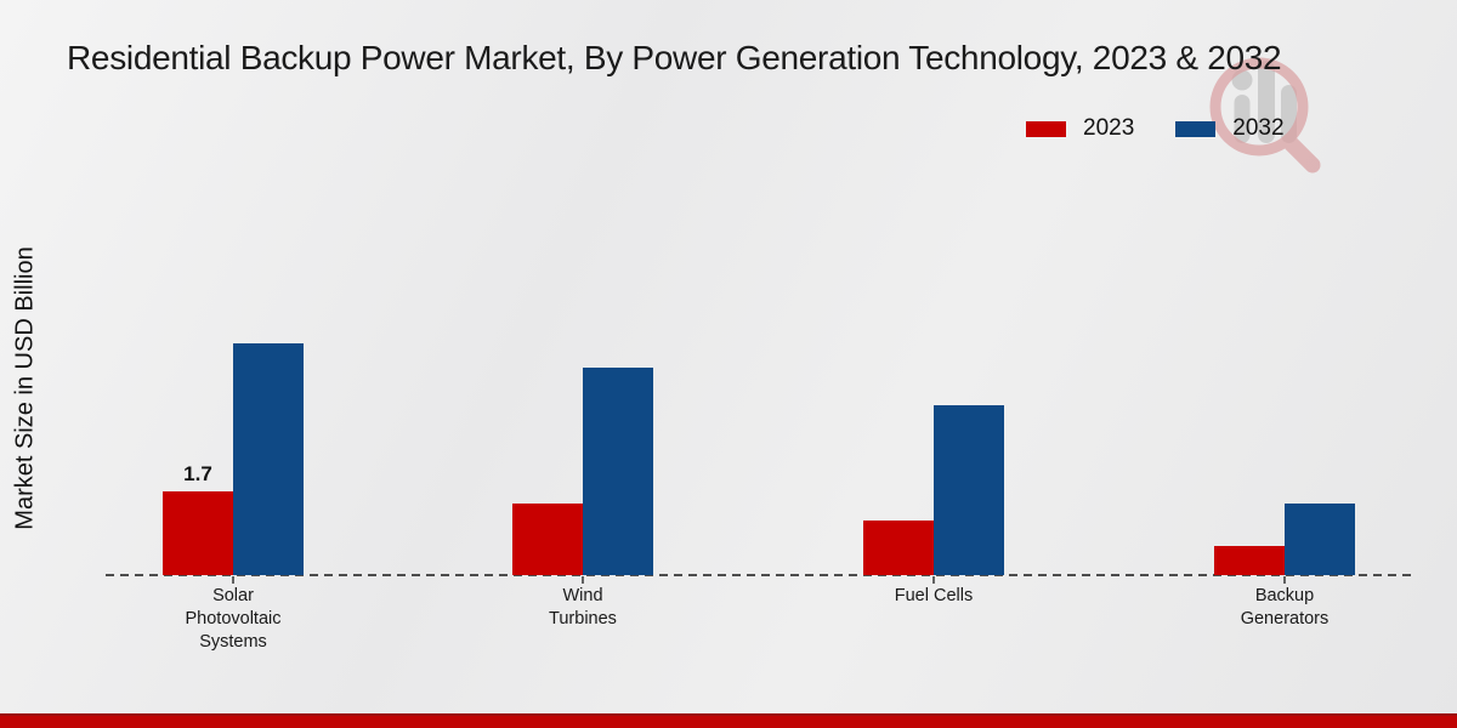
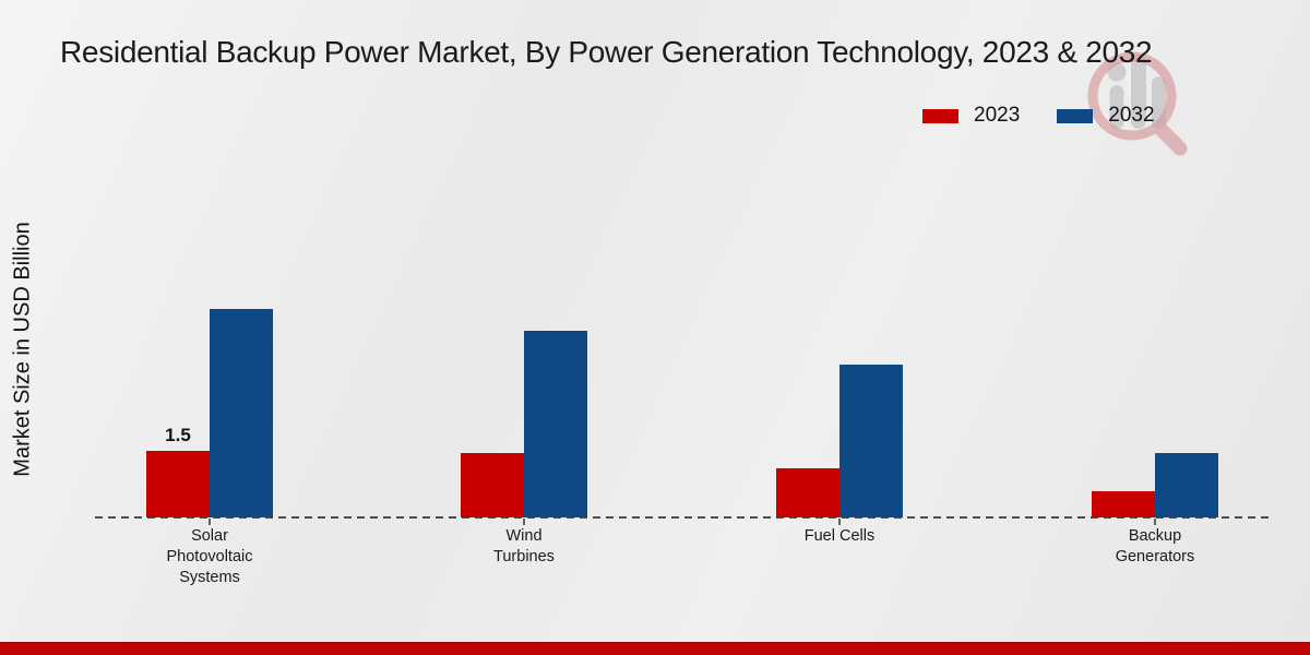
2023/Solar Photovoltaic Systems: 1.7 -> 1.5
